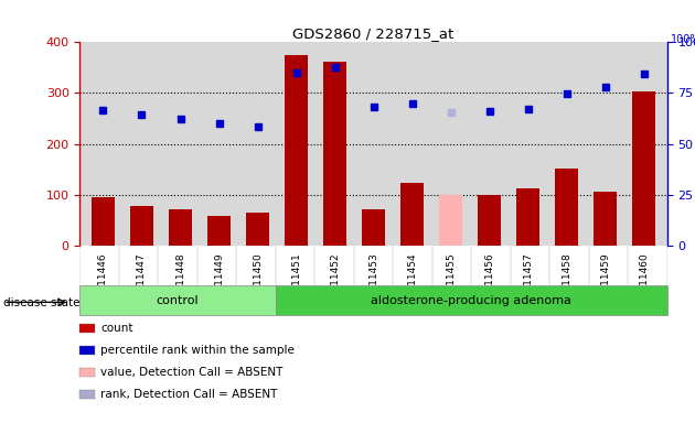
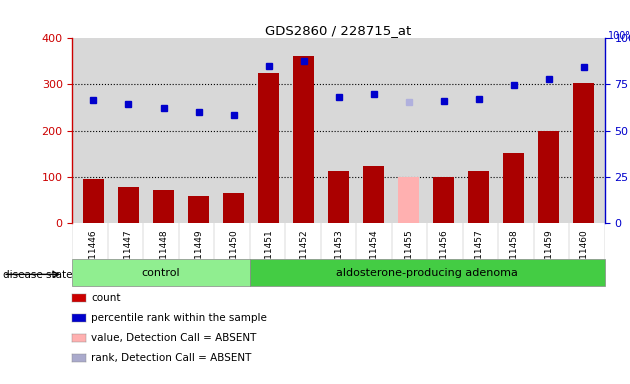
GSM211451: 375 -> 325
GSM211453: 70 -> 112
GSM211459: 105 -> 200
